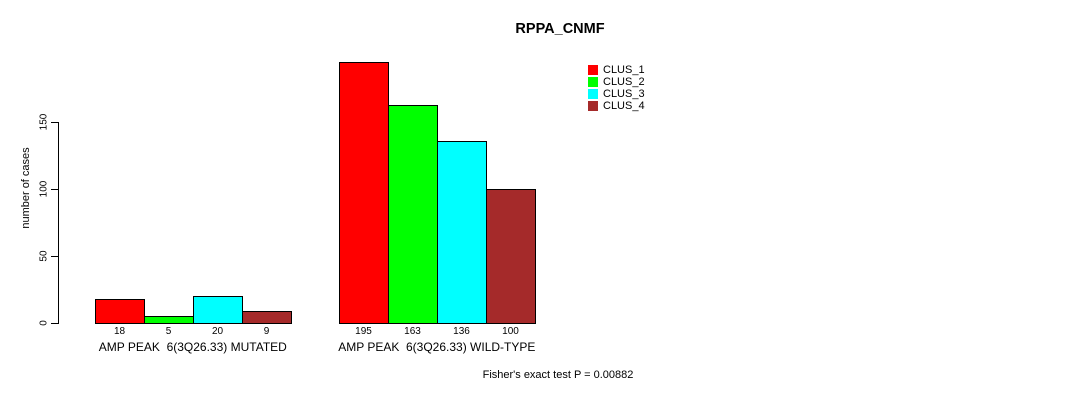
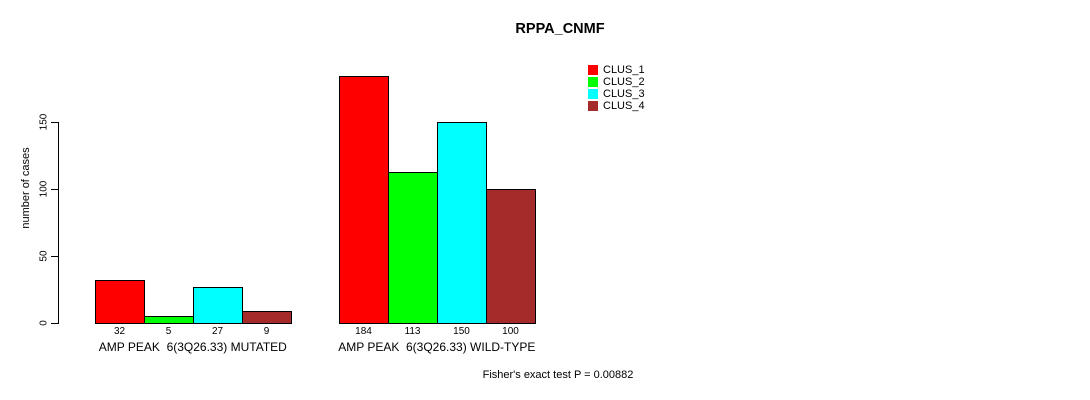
CLUS_1/AMP PEAK 6(3Q26.33) MUTATED: 18 -> 32
CLUS_3/AMP PEAK 6(3Q26.33) MUTATED: 20 -> 27
CLUS_1/AMP PEAK 6(3Q26.33) WILD-TYPE: 195 -> 184
CLUS_2/AMP PEAK 6(3Q26.33) WILD-TYPE: 163 -> 113
CLUS_3/AMP PEAK 6(3Q26.33) WILD-TYPE: 136 -> 150
